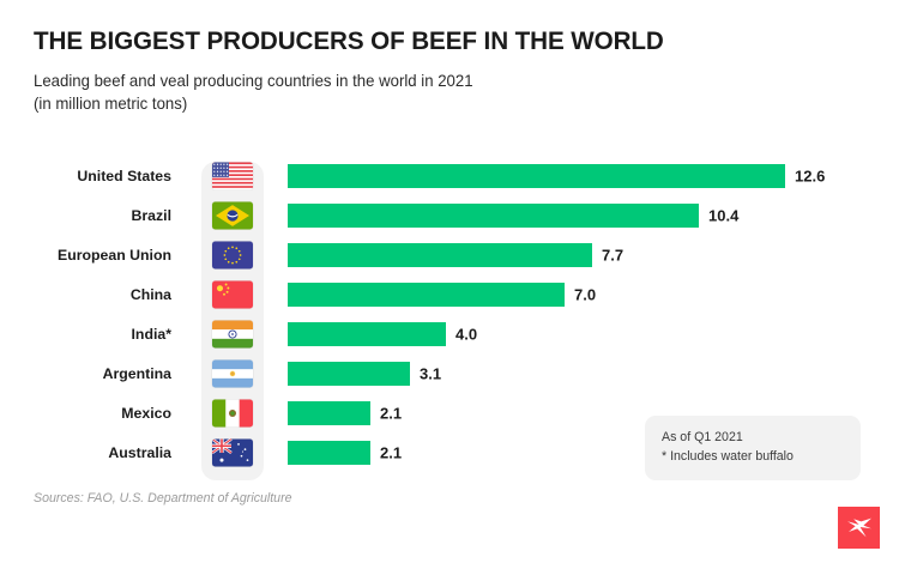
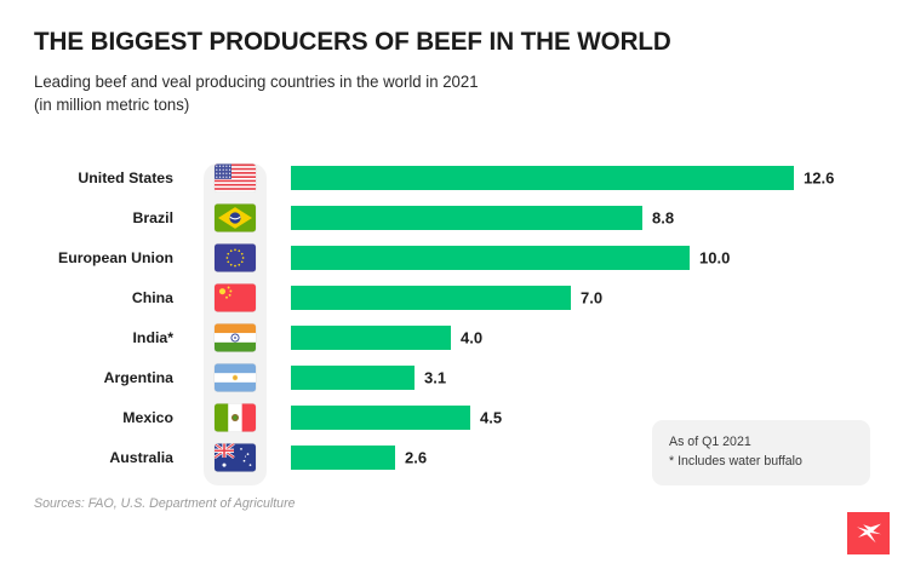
Brazil: 10.4 -> 8.8
European Union: 7.7 -> 10.0
Mexico: 2.1 -> 4.5
Australia: 2.1 -> 2.6
